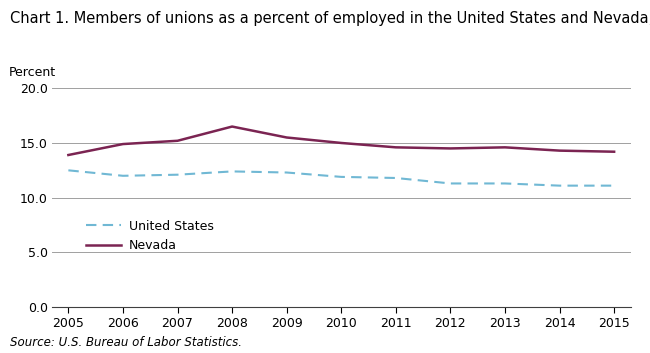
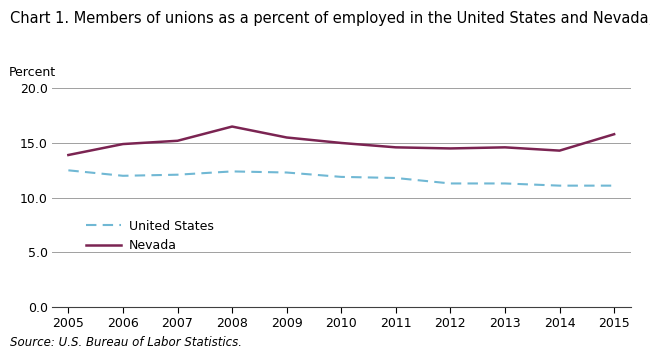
Nevada/2015: 14.2 -> 15.8
